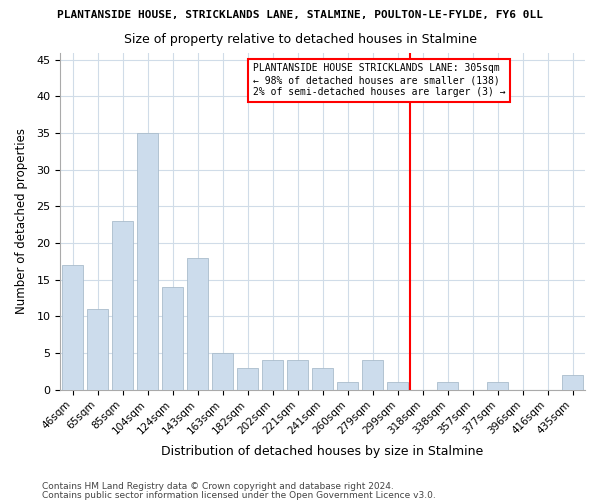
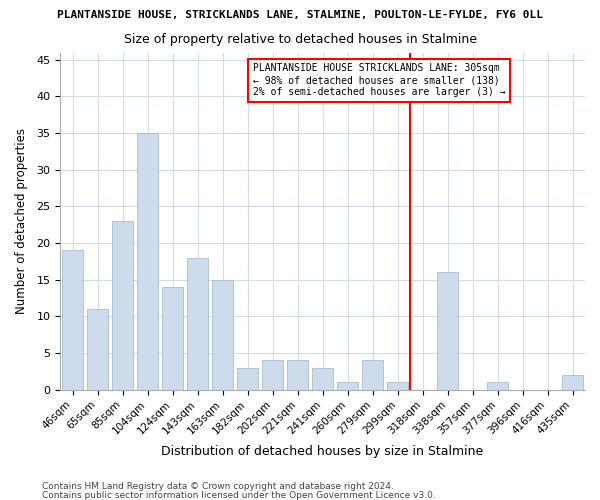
46sqm: 17 -> 19
163sqm: 5 -> 15
338sqm: 1 -> 16
